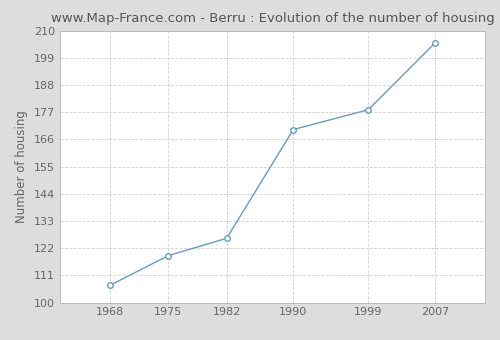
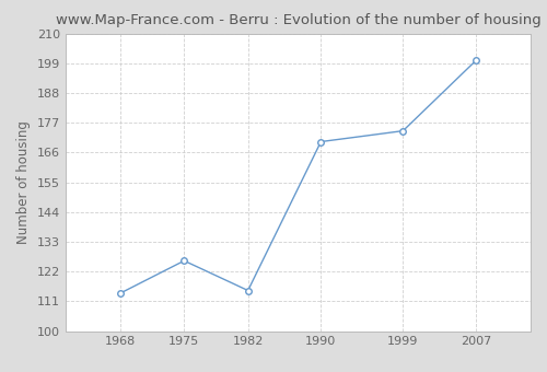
1968: 107 -> 114
1975: 119 -> 126
1982: 126 -> 115
1999: 178 -> 174
2007: 205 -> 200
